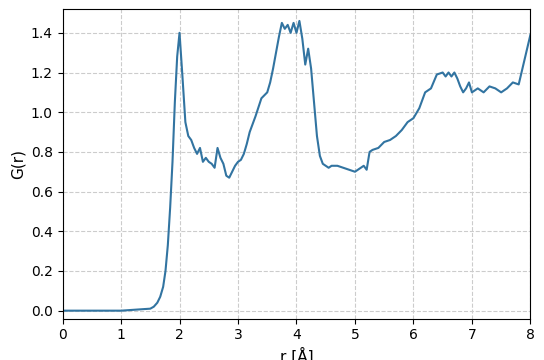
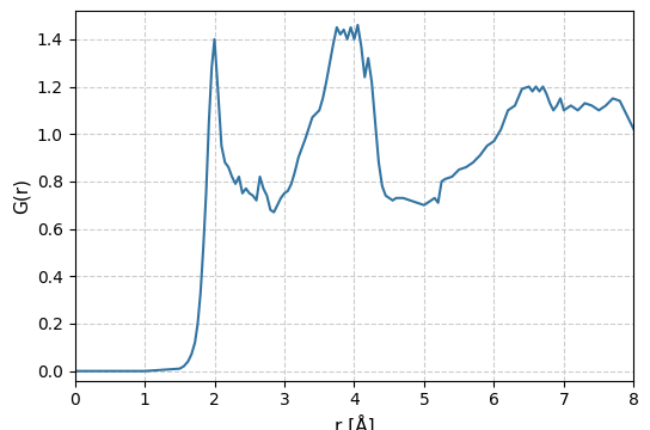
8: 1.39 -> 1.02
